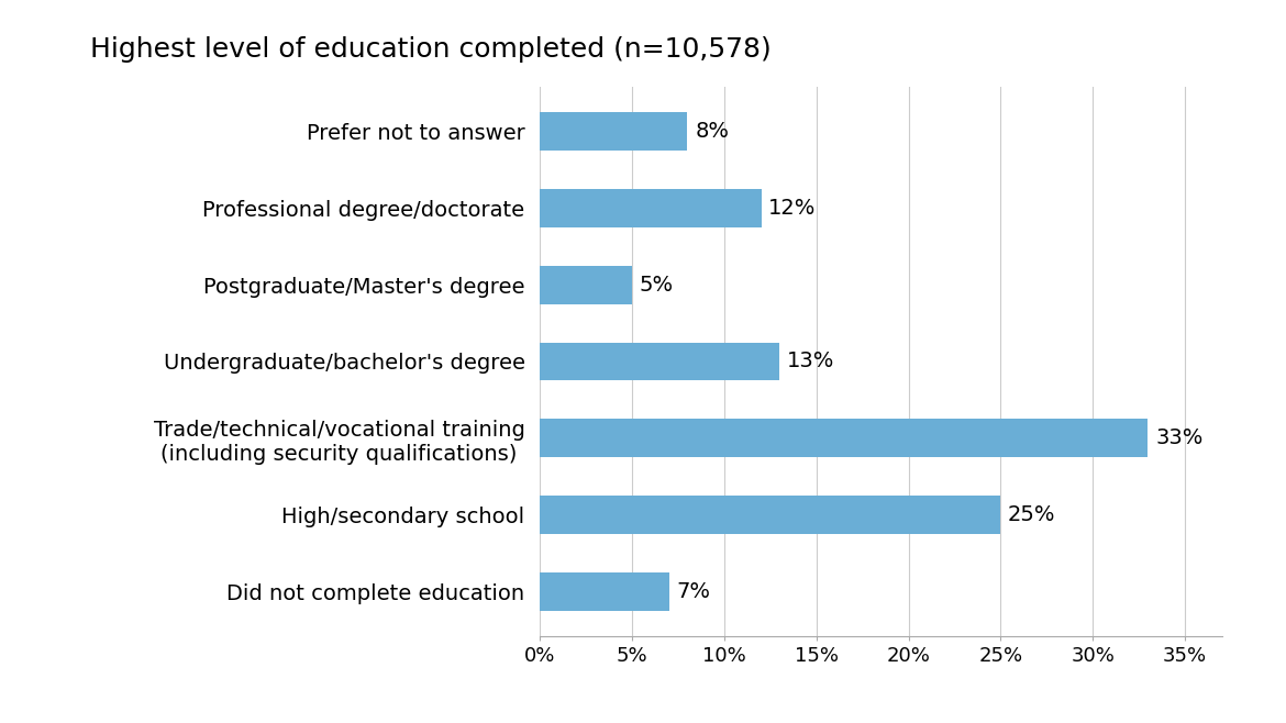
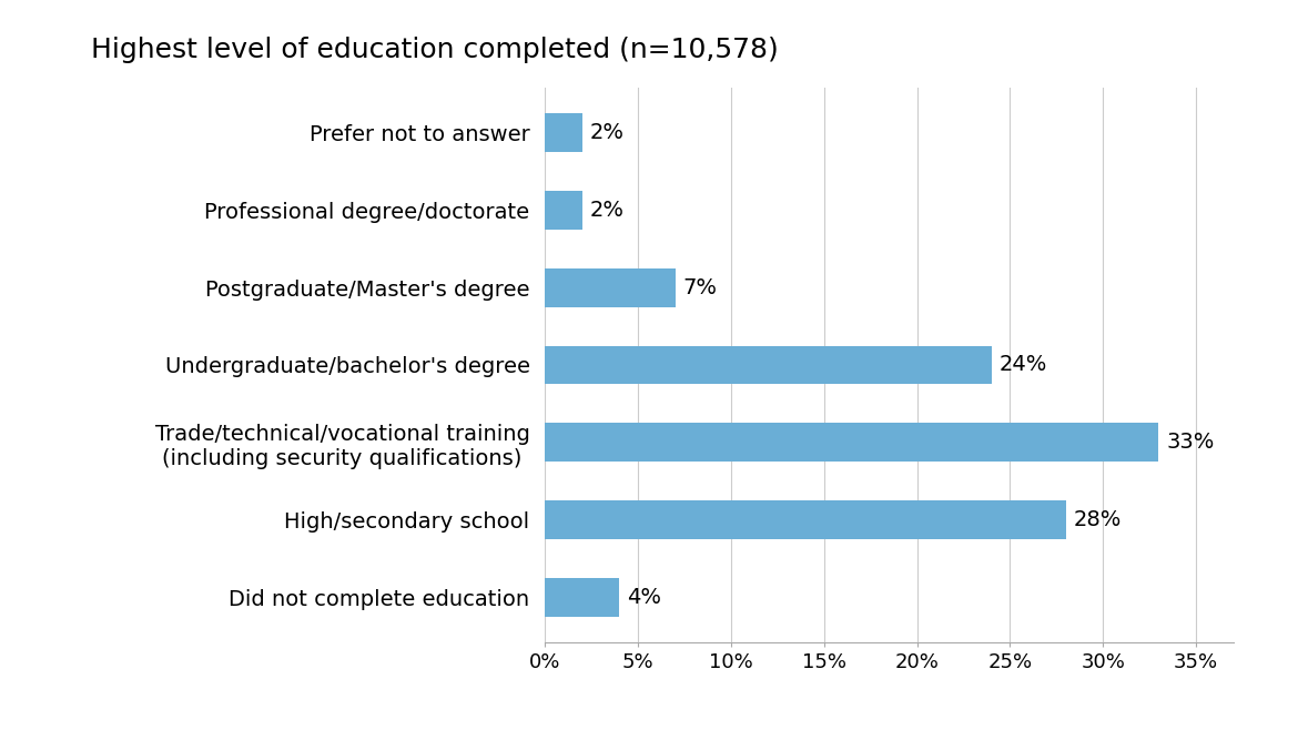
Prefer not to answer: 8% -> 2%
Professional degree/doctorate: 12% -> 2%
Postgraduate/Master's degree: 5% -> 7%
Undergraduate/bachelor's degree: 13% -> 24%
High/secondary school: 25% -> 28%
Did not complete education: 7% -> 4%
